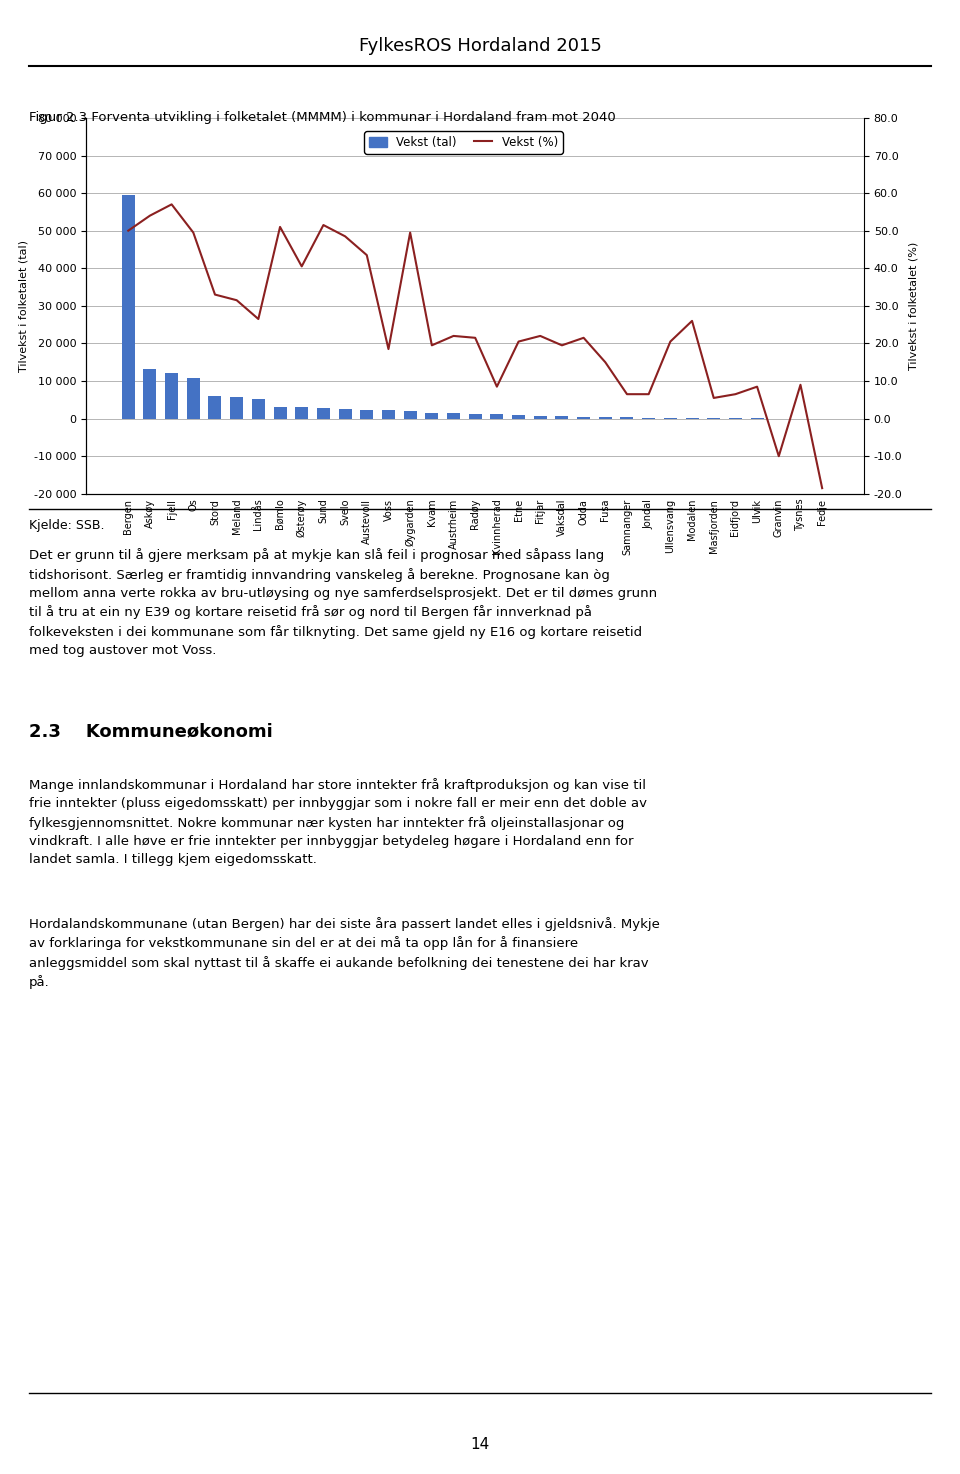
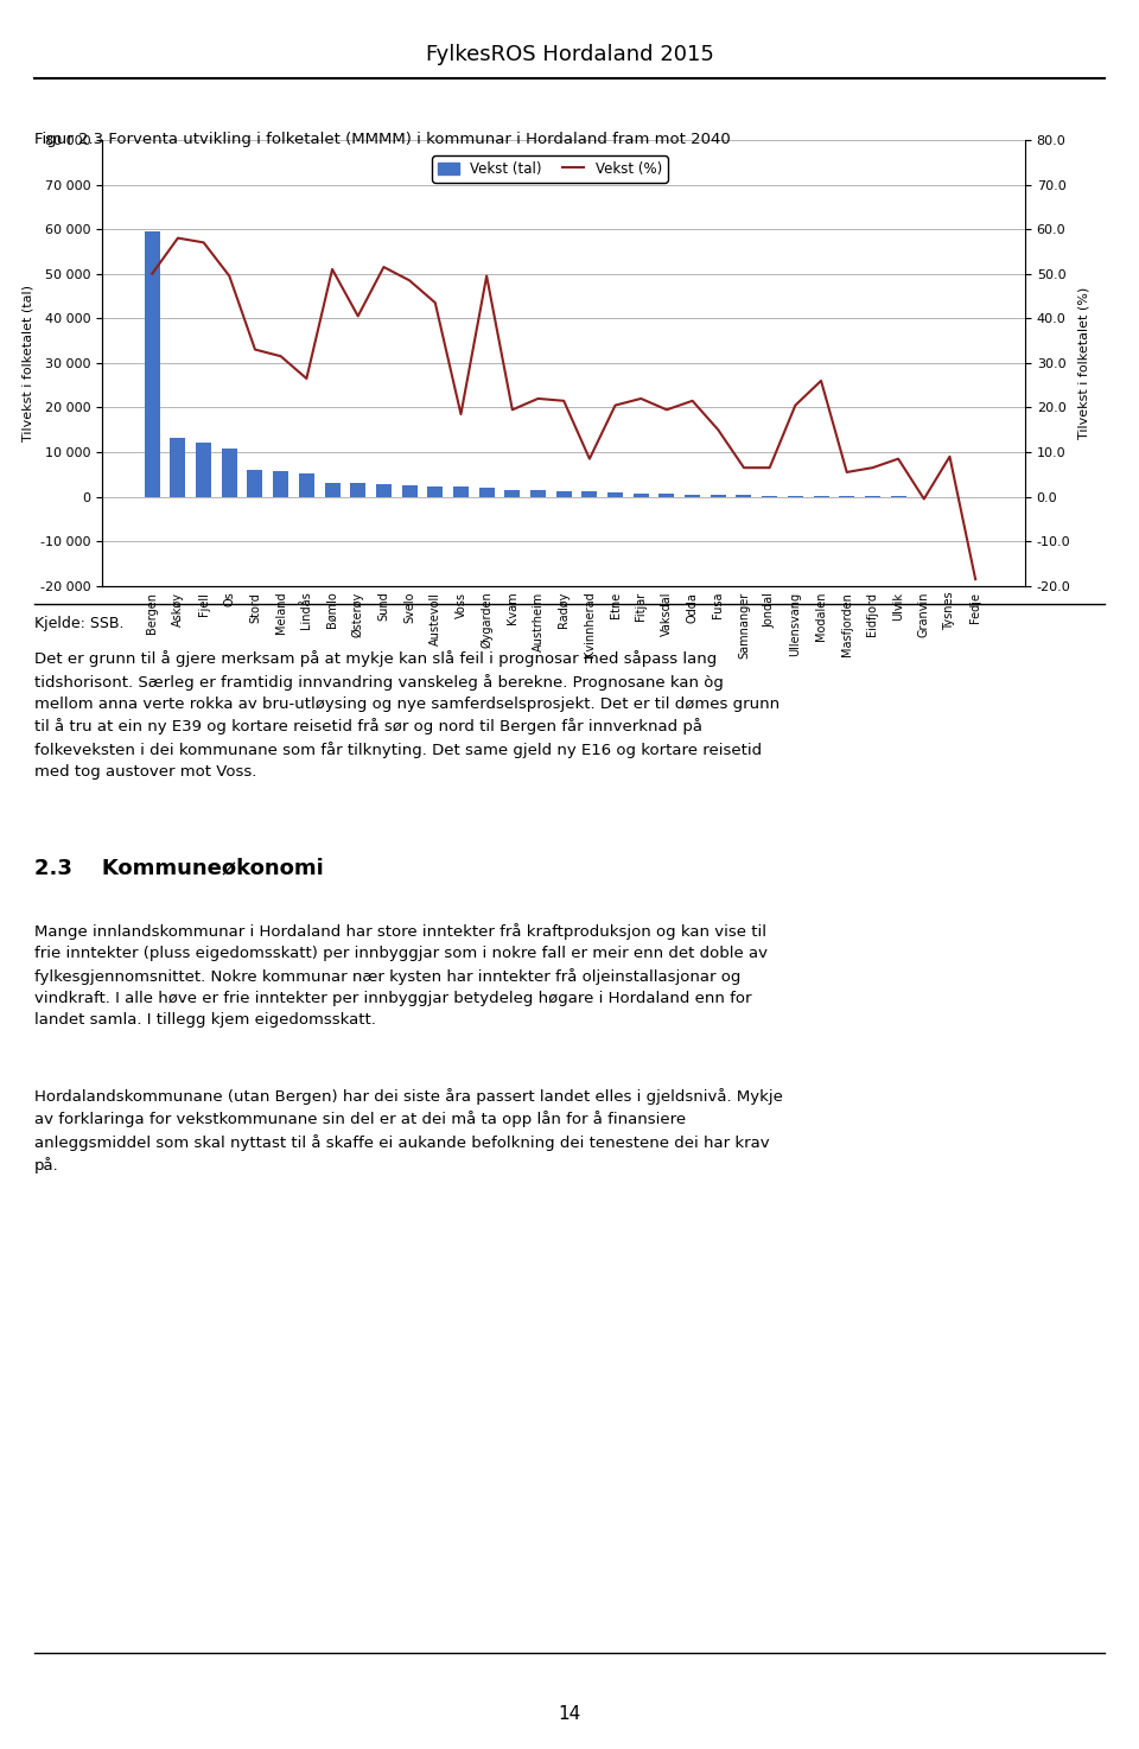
Vekst (%)/Askøy: 54.0 -> 58.0
Vekst (%)/Granvin: -10.0 -> -0.5
